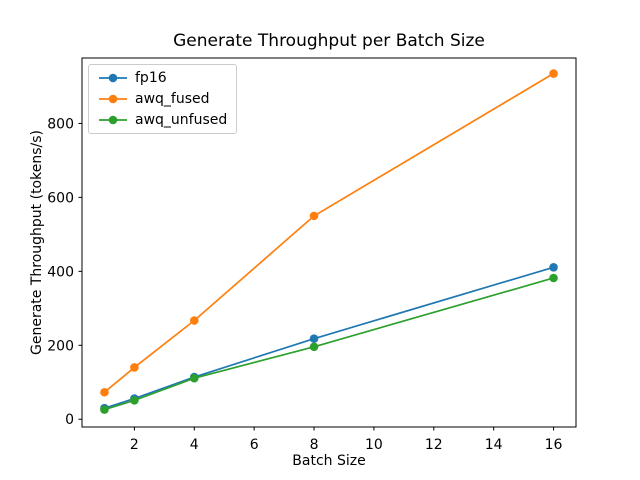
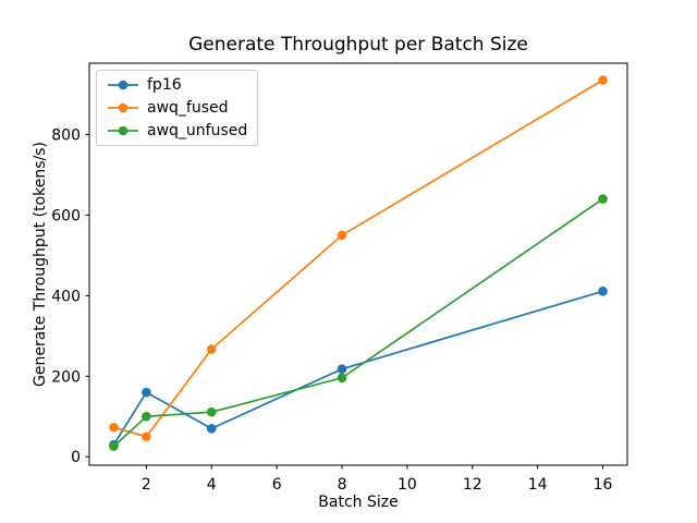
fp16/2: 60 -> 160
awq_fused/2: 140 -> 50
awq_unfused/2: 50 -> 100
fp16/4: 110 -> 70
awq_unfused/16: 380 -> 640
